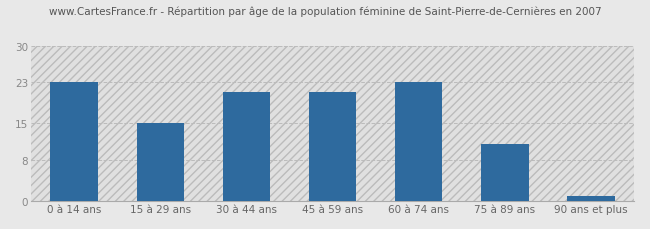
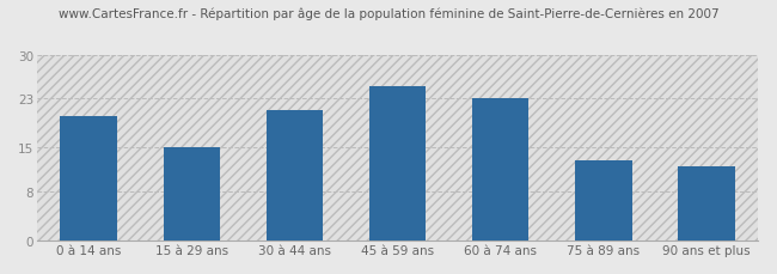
0 à 14 ans: 23 -> 20
45 à 59 ans: 21 -> 25
75 à 89 ans: 11 -> 13
90 ans et plus: 1 -> 12
